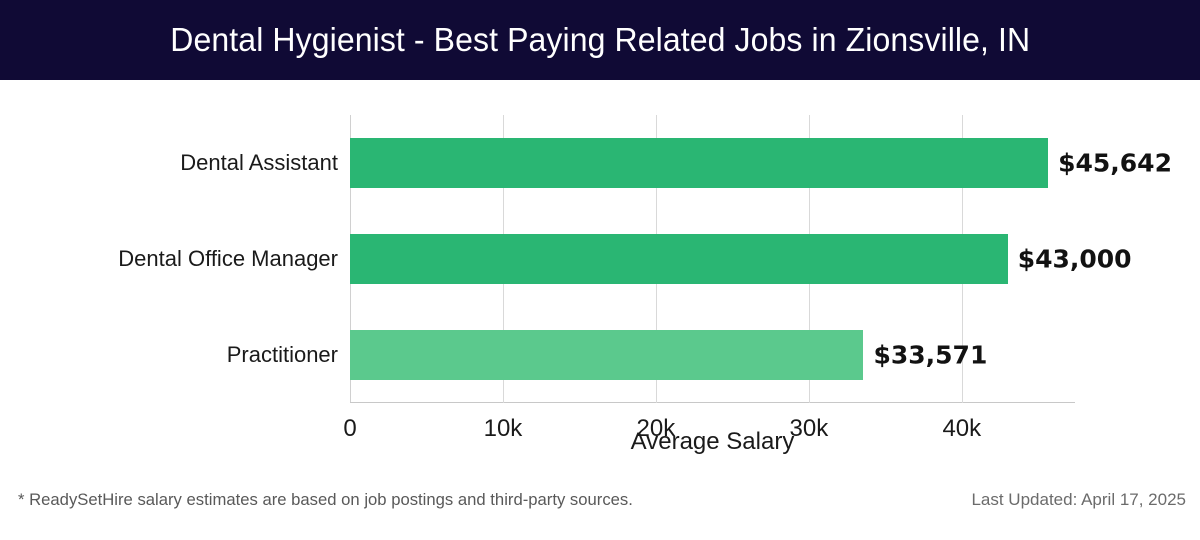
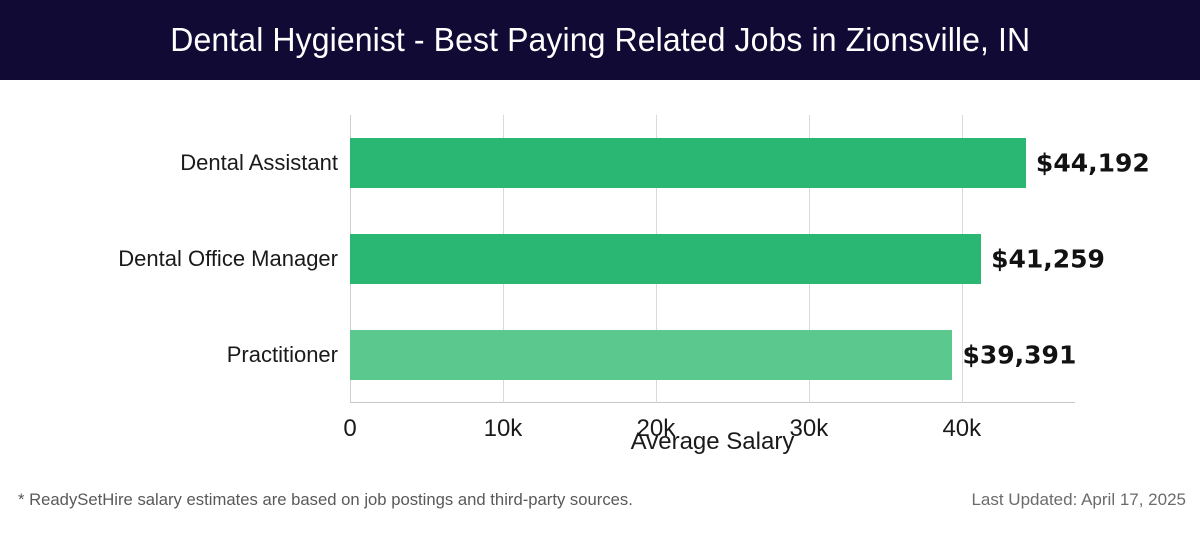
Dental Assistant: $45,642 -> $44,192
Dental Office Manager: $43,000 -> $41,259
Practitioner: $33,571 -> $39,391
